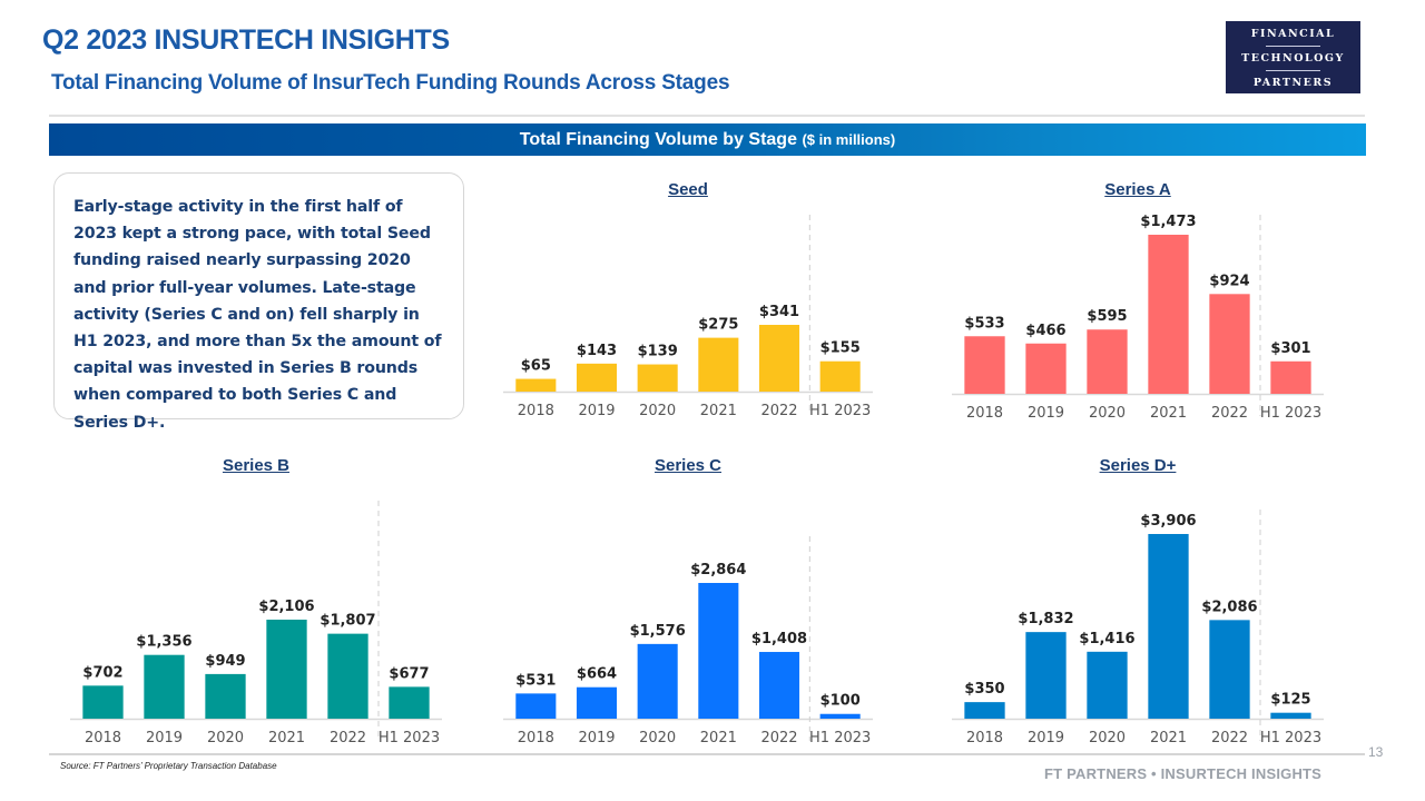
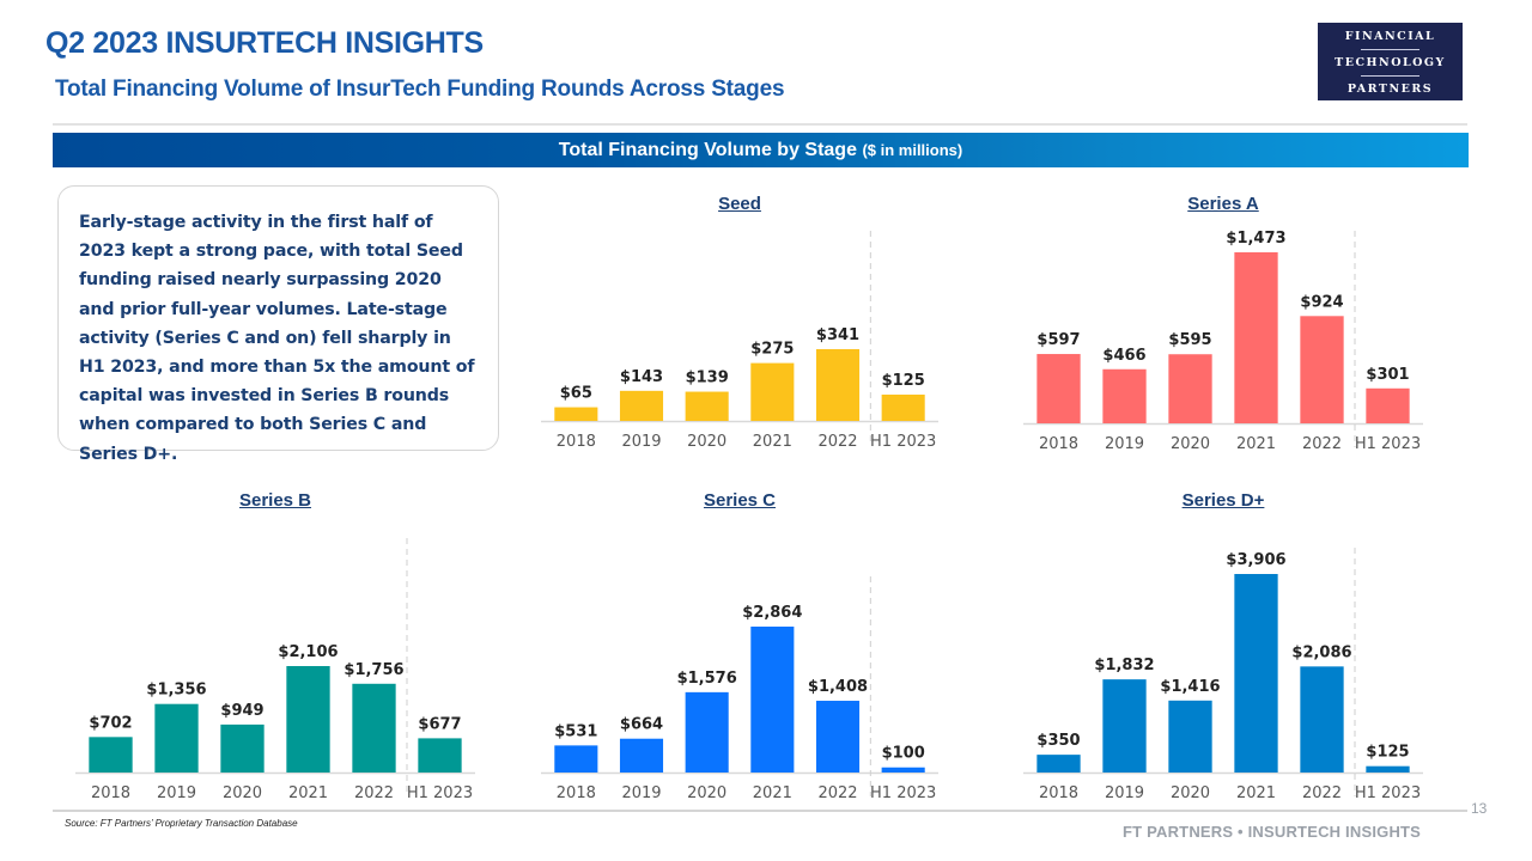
Seed/H1 2023: $155 -> $125
Series A/2018: $533 -> $597
Series B/2022: $1,807 -> $1,756
